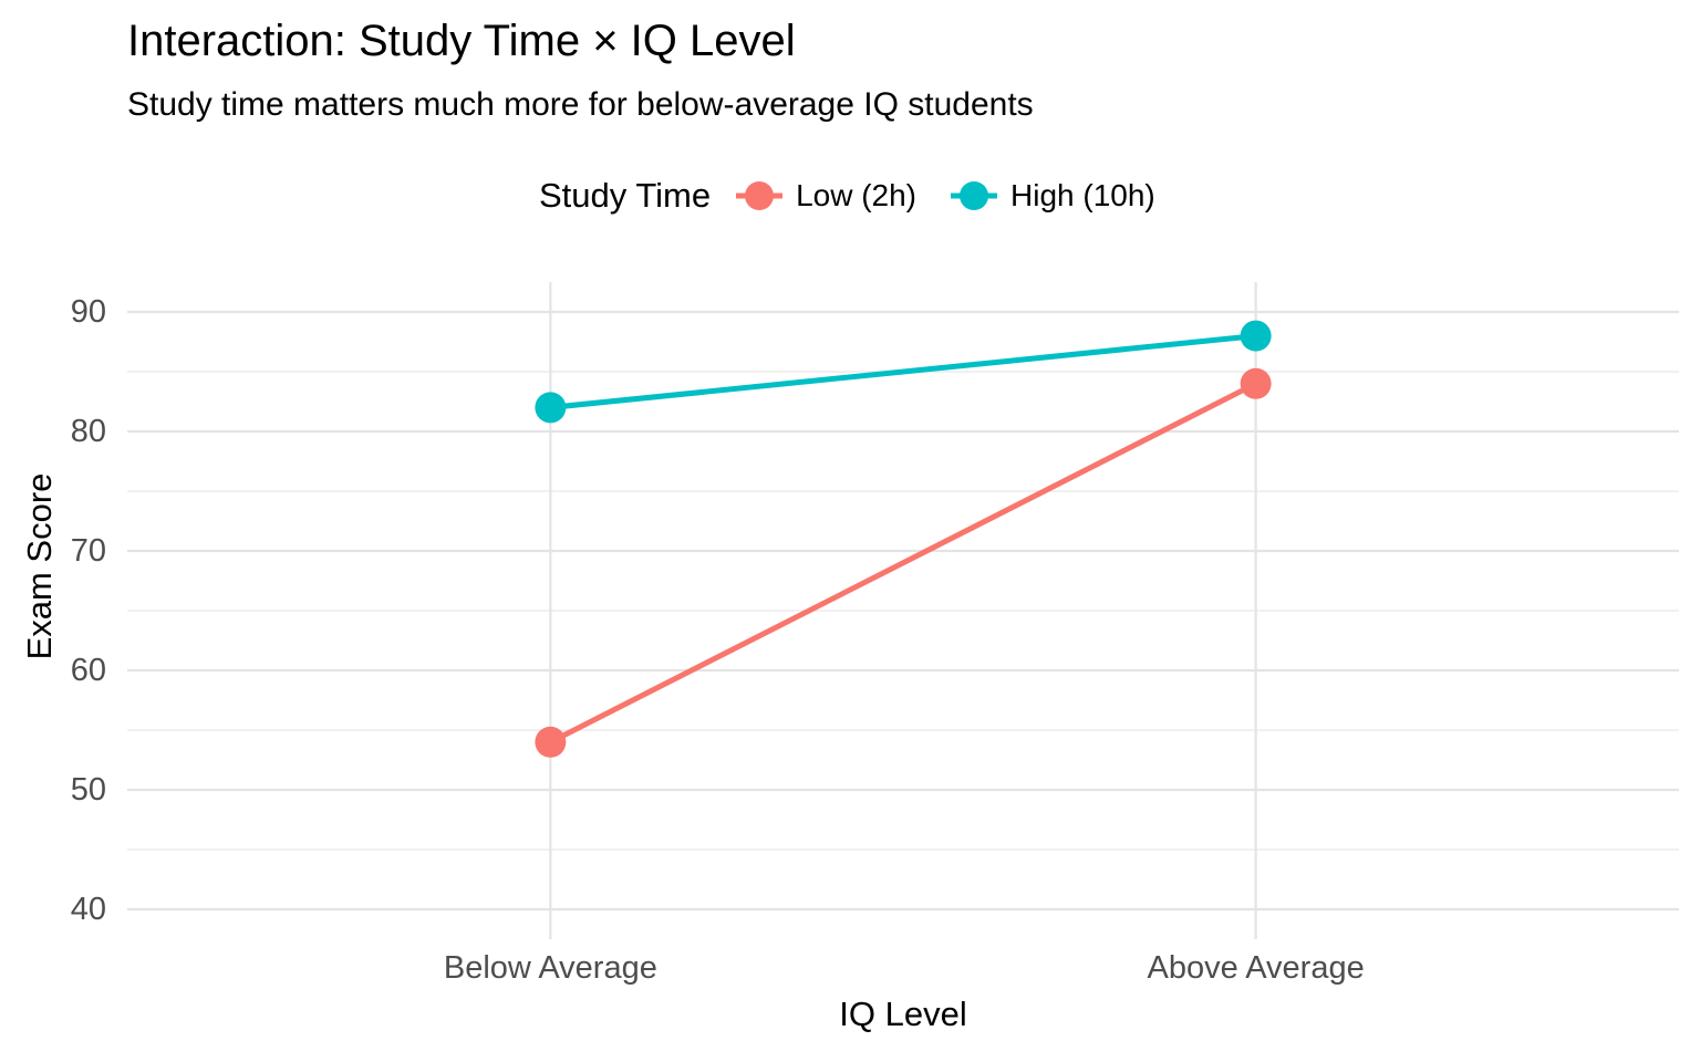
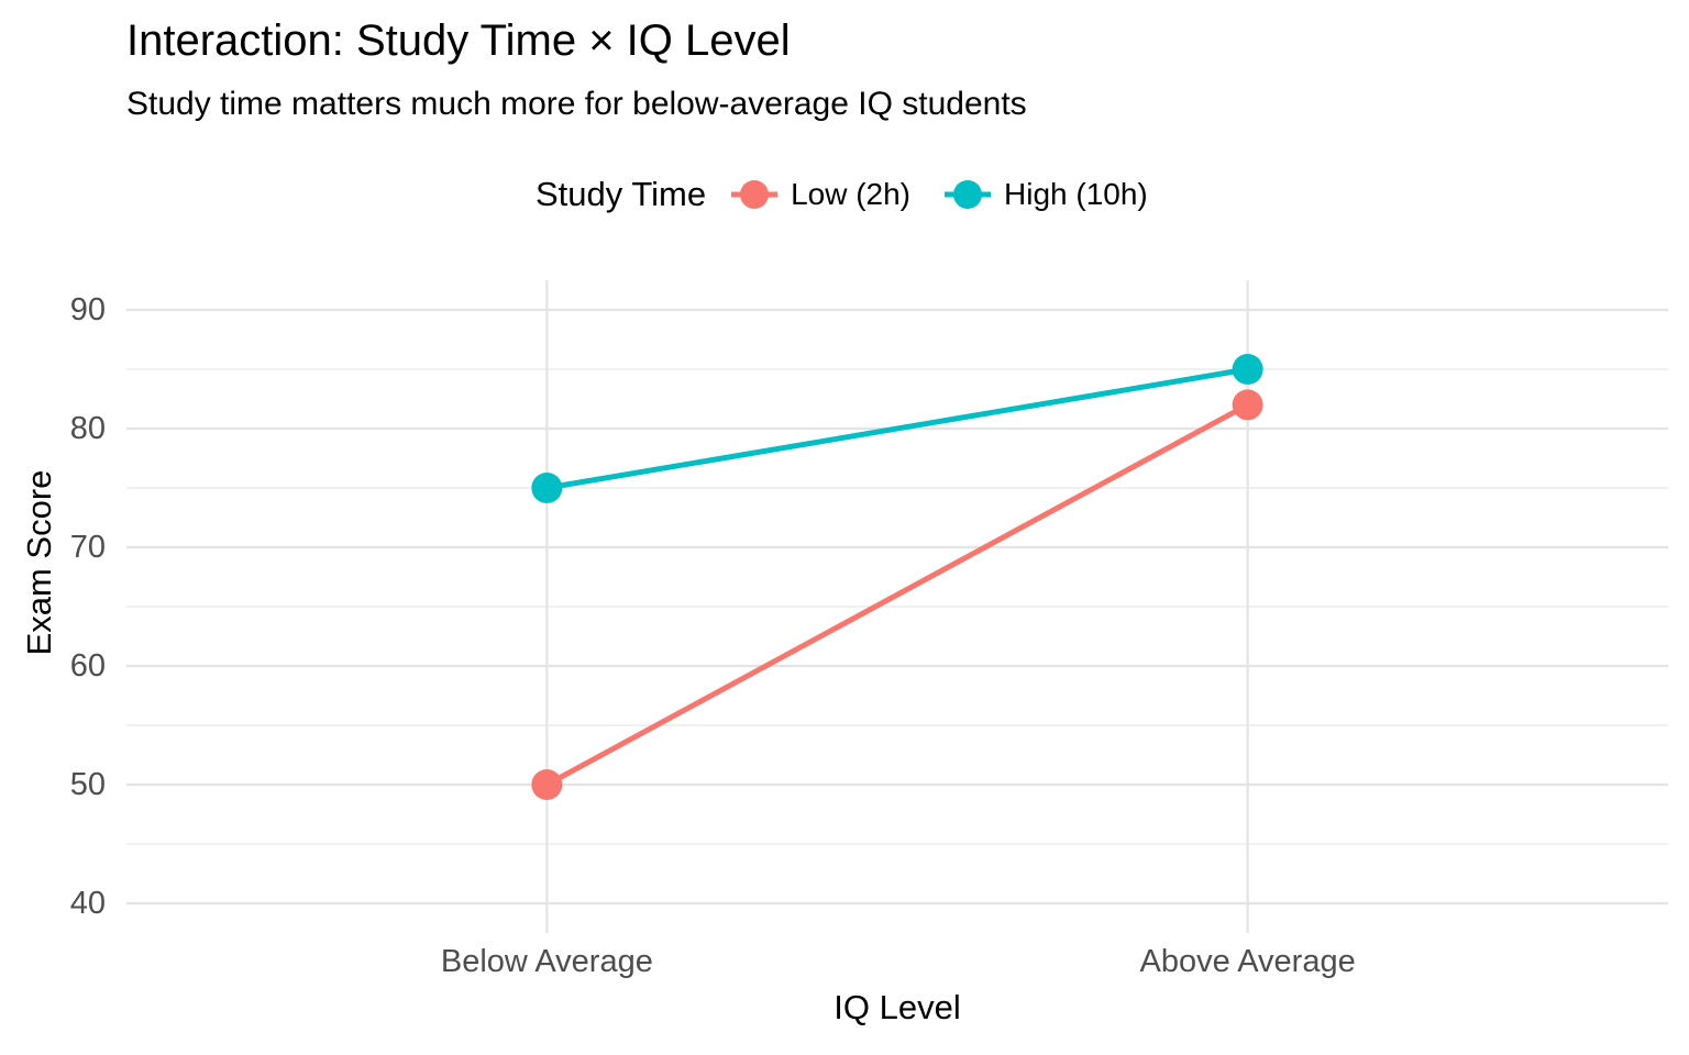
Low (2h)/Below Average: 54 -> 50
High (10h)/Below Average: 82 -> 75
Low (2h)/Above Average: 84 -> 82
High (10h)/Above Average: 88 -> 85
